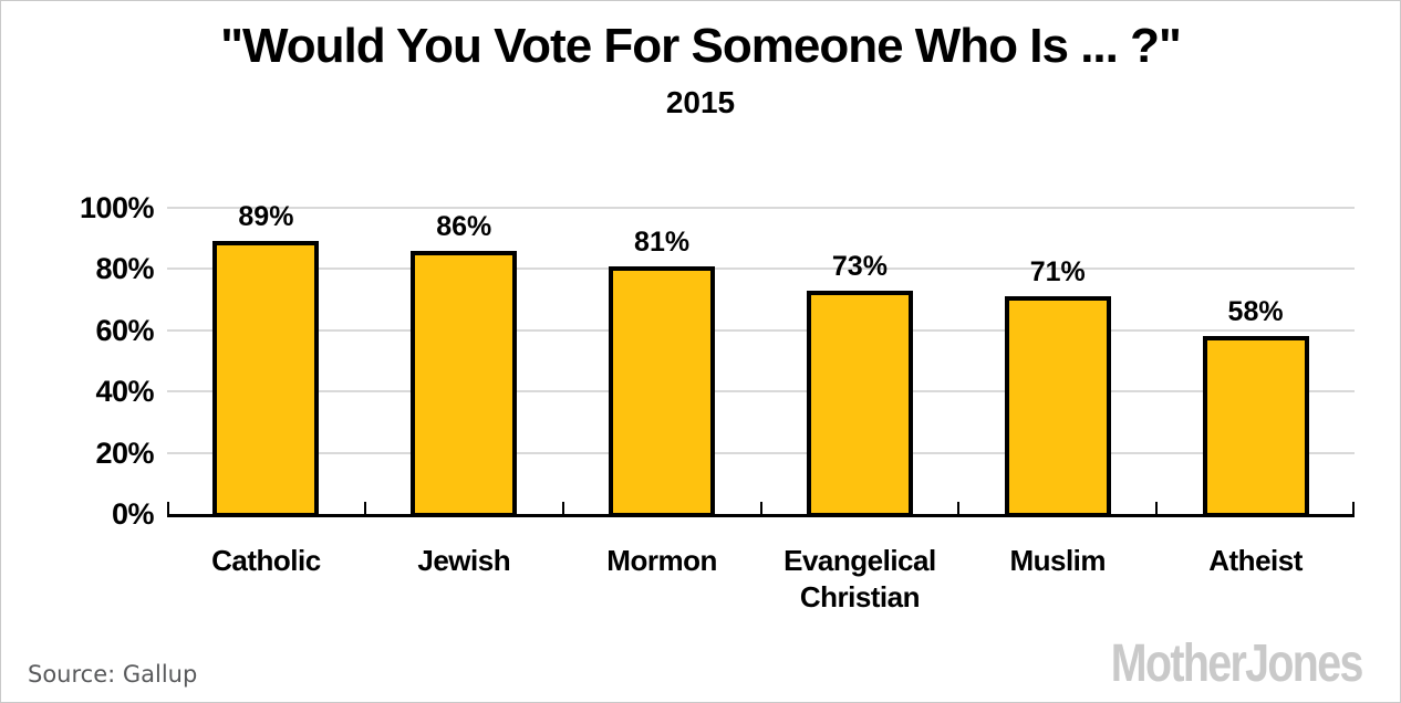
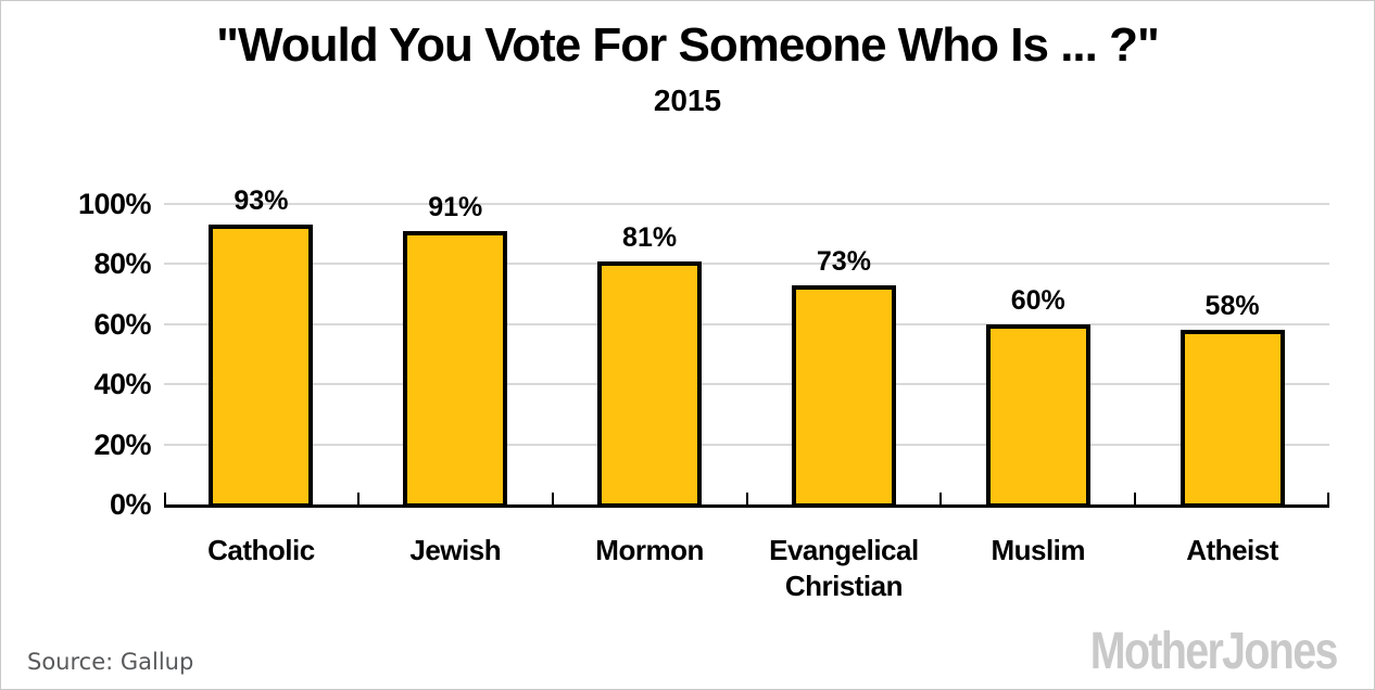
Catholic: 89% -> 93%
Jewish: 86% -> 91%
Muslim: 71% -> 60%
